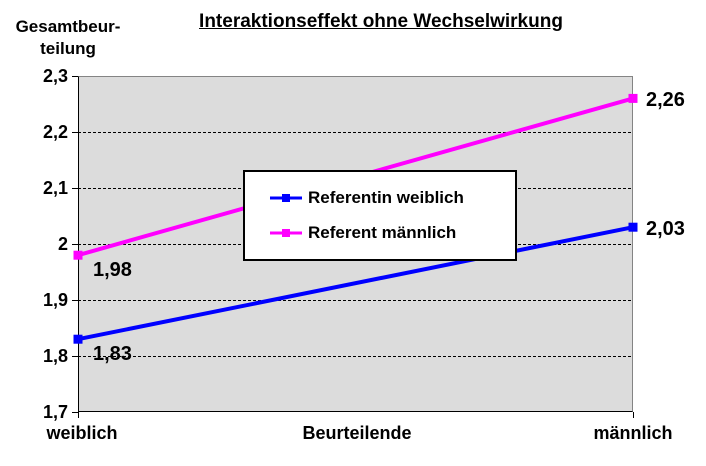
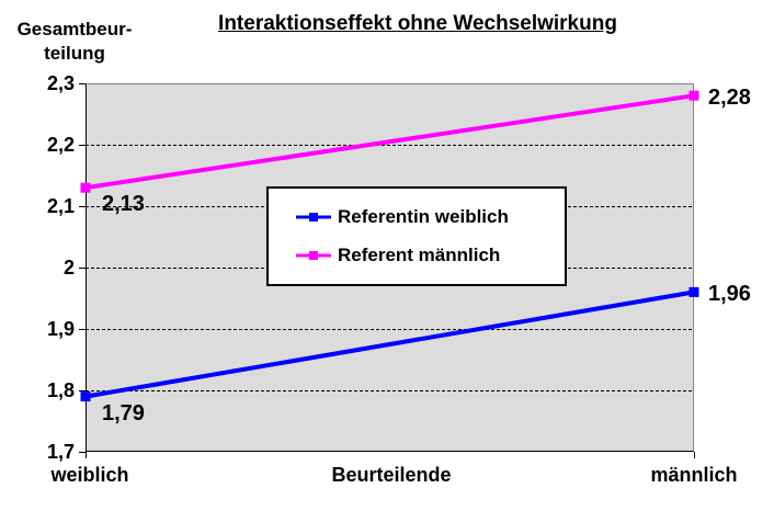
Referentin weiblich/weiblich: 1,83 -> 1,79
Referent männlich/weiblich: 1,98 -> 2,13
Referentin weiblich/männlich: 2,03 -> 1,96
Referent männlich/männlich: 2,26 -> 2,28
